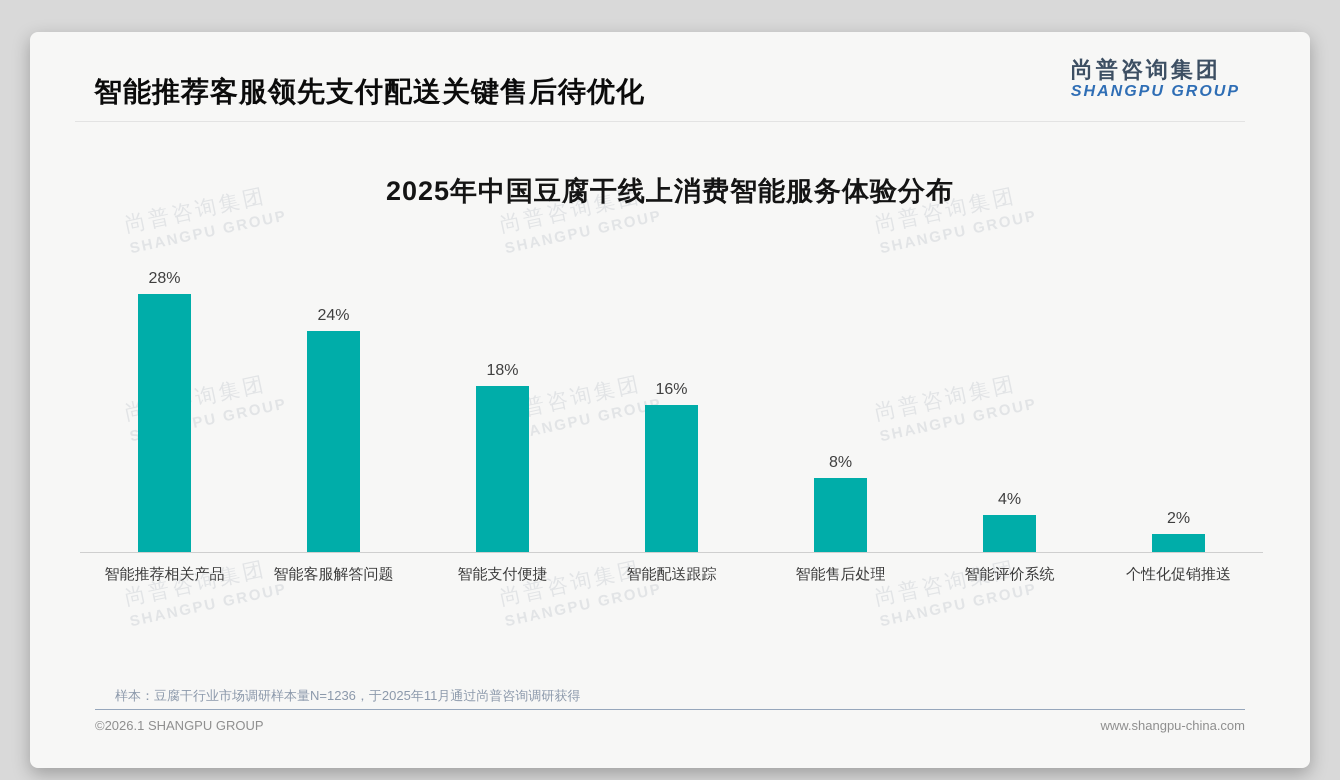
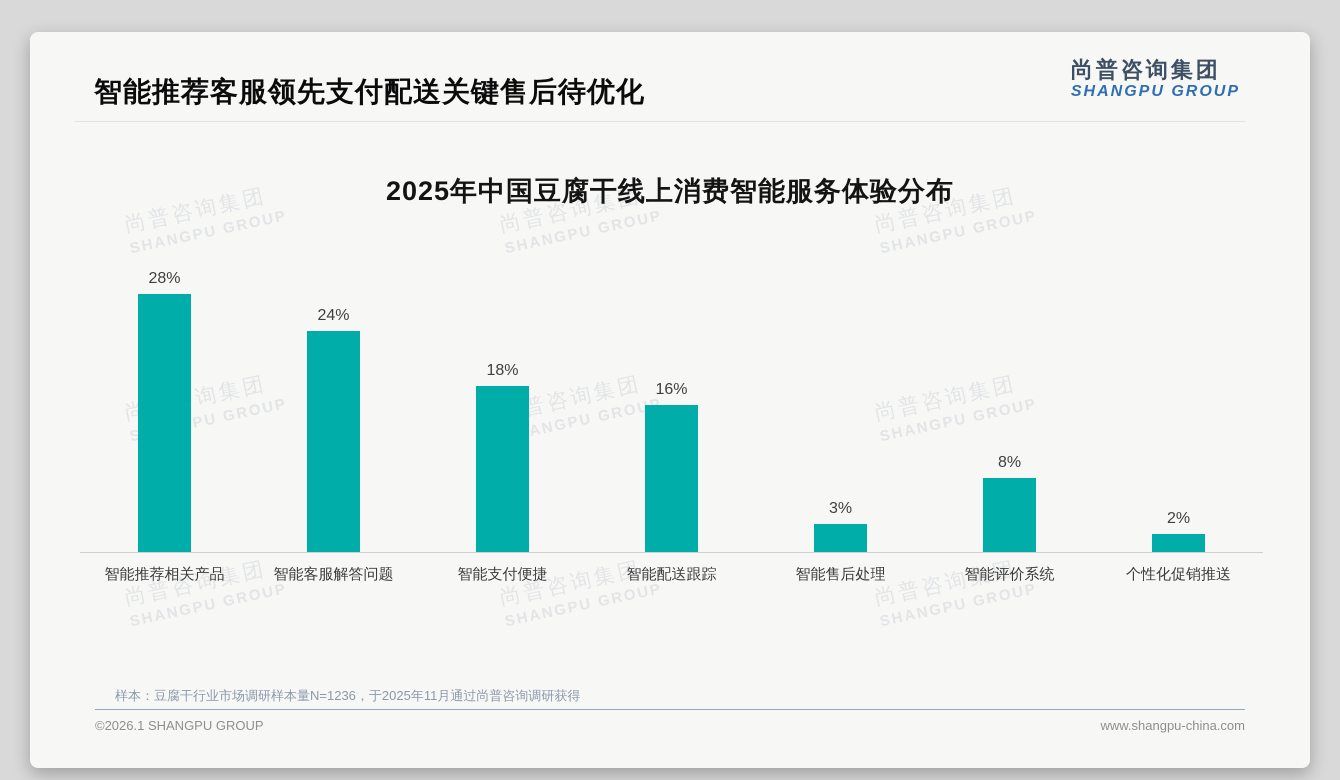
智能售后处理: 8% -> 3%
智能评价系统: 4% -> 8%
